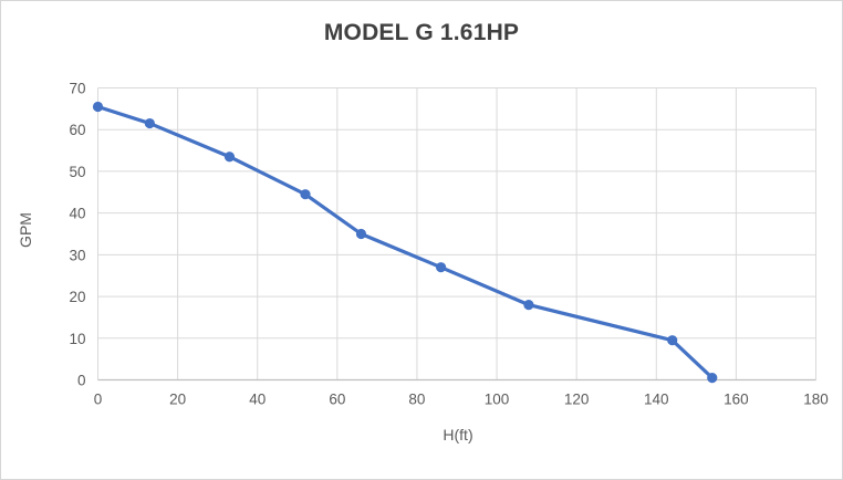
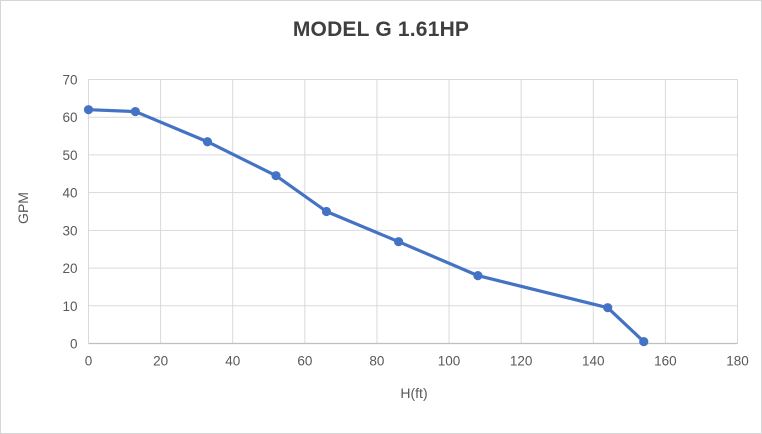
0: 66 -> 62
